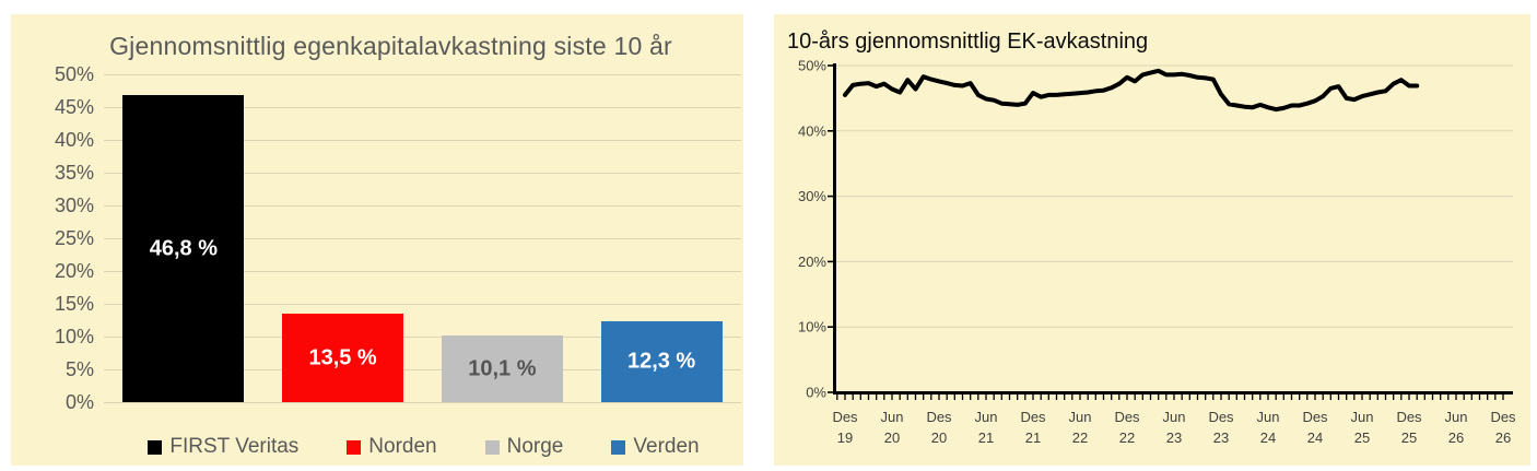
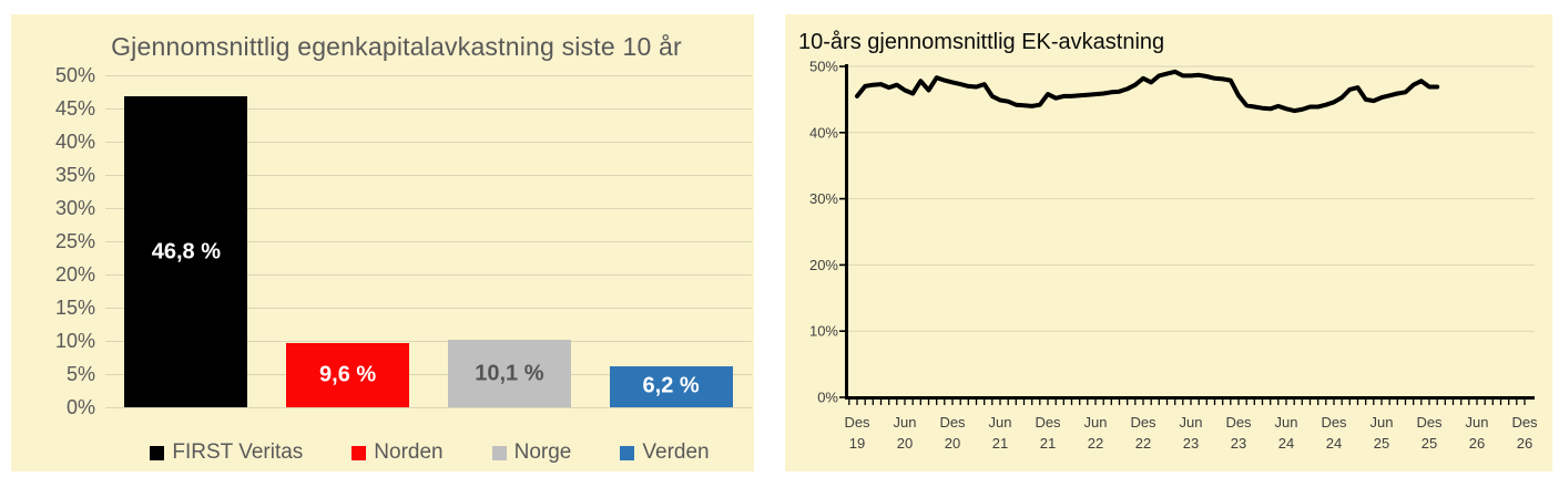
Gjennomsnittlig egenkapitalavkastning siste 10 år/Norden: 13,5 -> 9,6
Gjennomsnittlig egenkapitalavkastning siste 10 år/Verden: 12,3 -> 6,2
